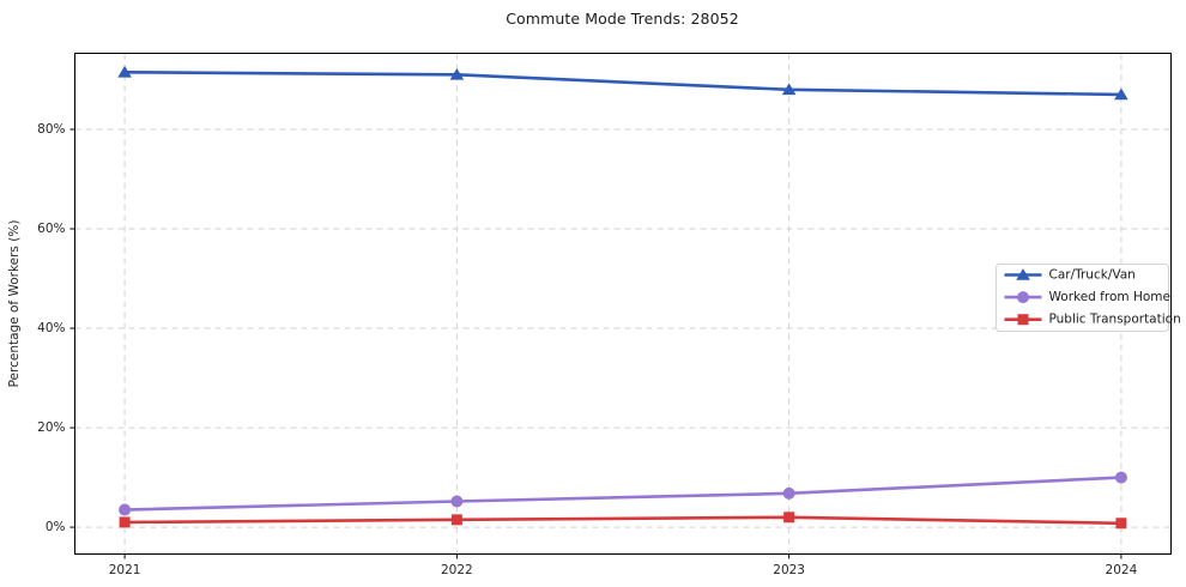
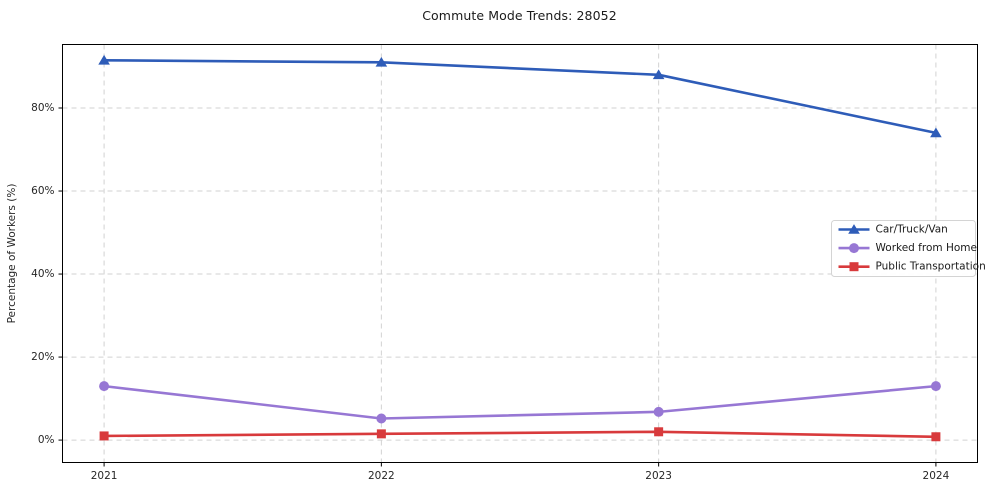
Worked from Home/2021: 4% -> 13%
Car/Truck/Van/2024: 87% -> 74%
Worked from Home/2024: 10% -> 13%
